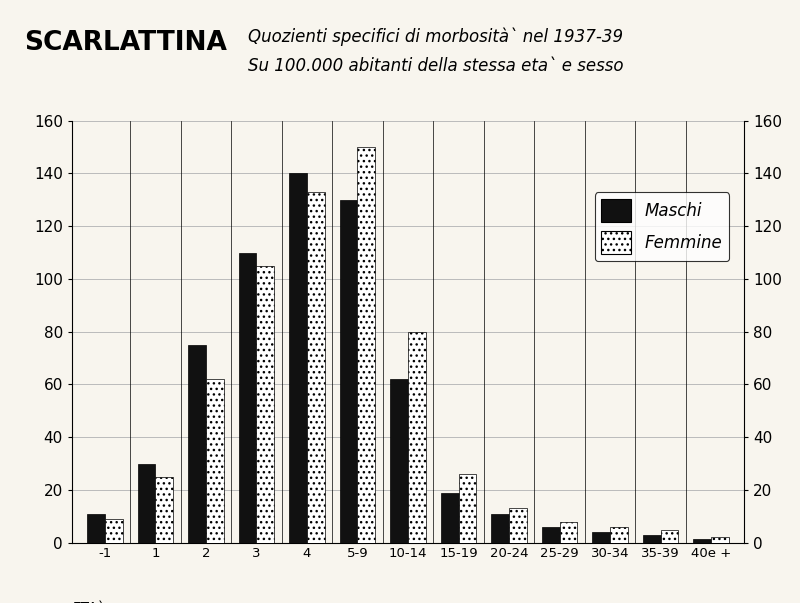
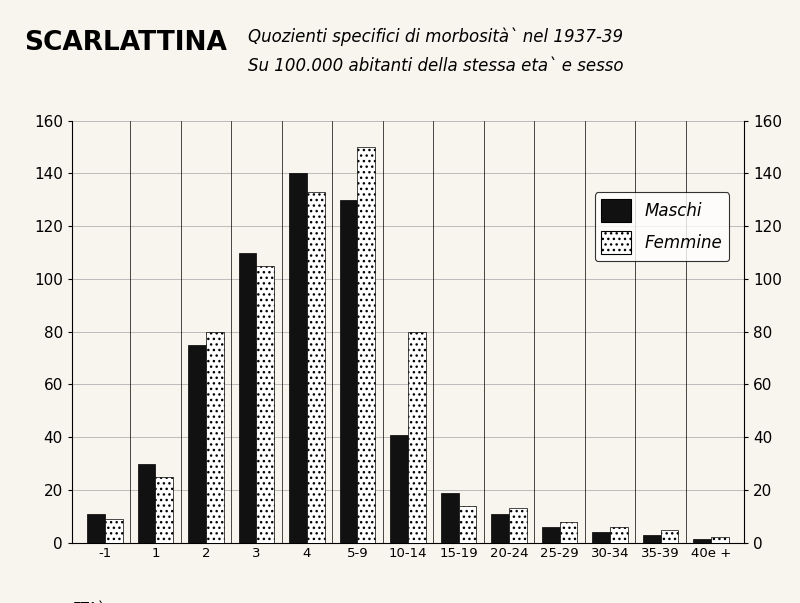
Femmine/2: 62 -> 80
Maschi/10-14: 62.0 -> 41.0
Femmine/15-19: 26 -> 14
